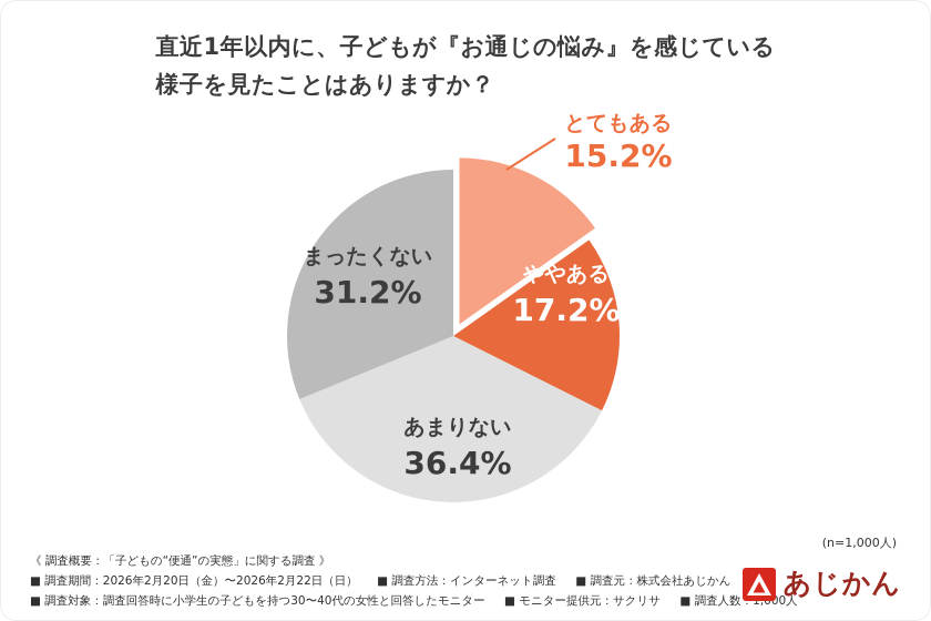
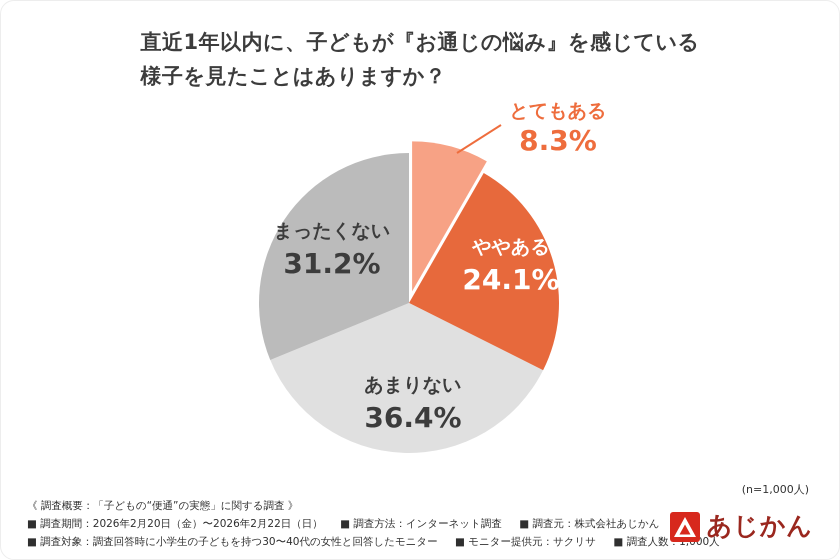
とてもある: 15.2% -> 8.3%
ややある: 17.2% -> 24.1%
